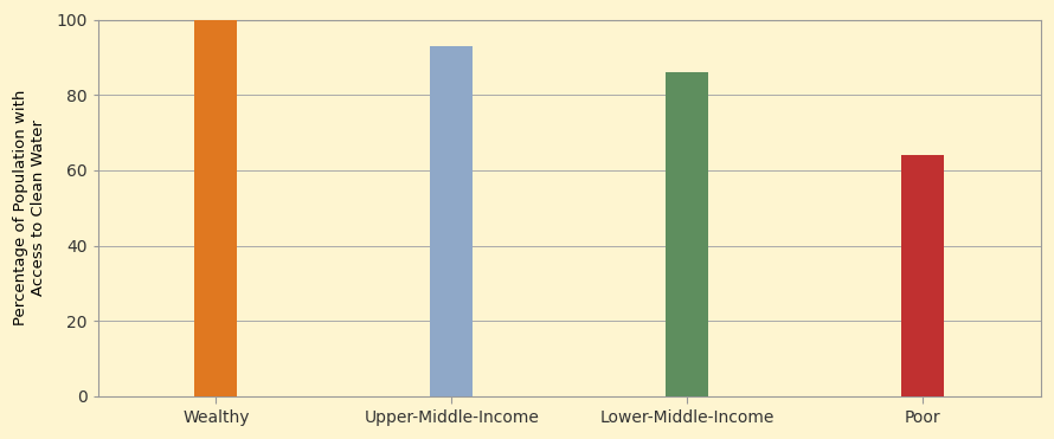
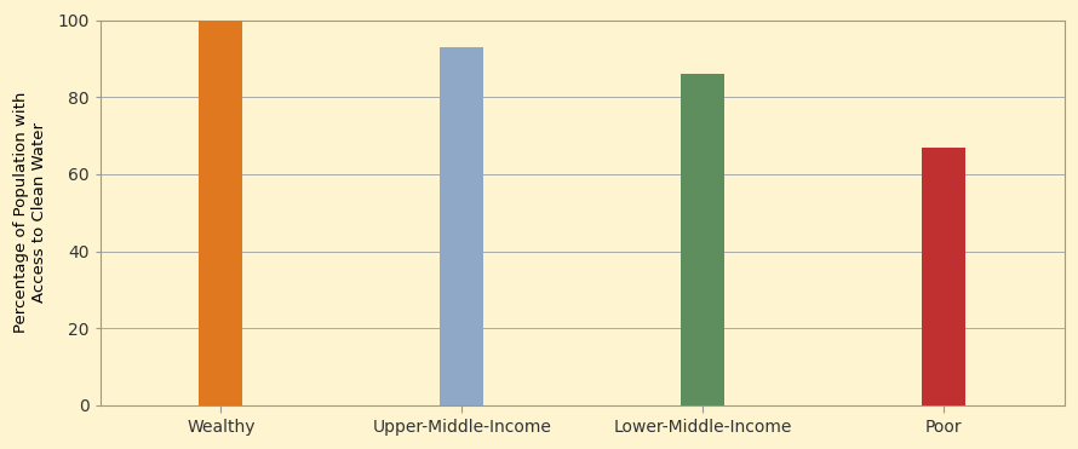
Poor: 64 -> 67
